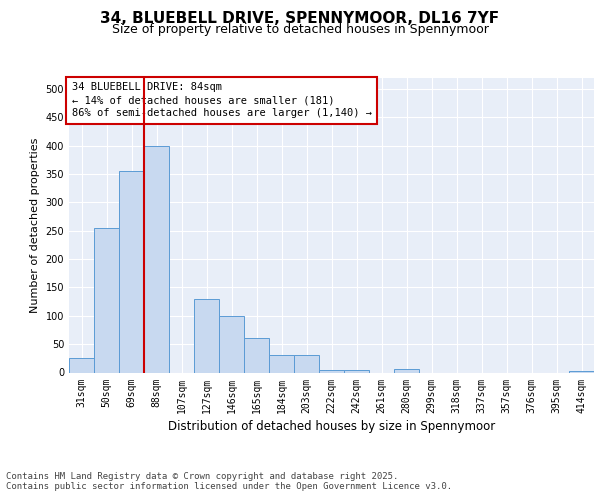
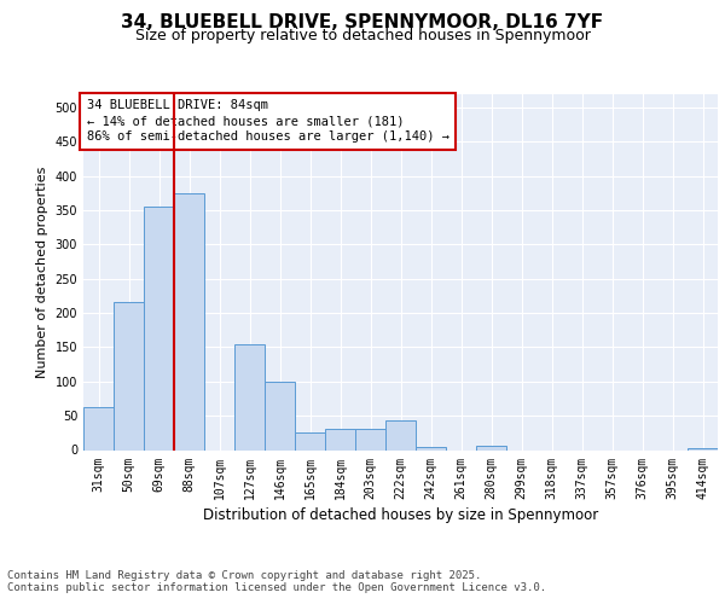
31sqm: 25 -> 62
50sqm: 255 -> 216
88sqm: 400 -> 374
127sqm: 130 -> 154
165sqm: 60 -> 26
222sqm: 5 -> 44
